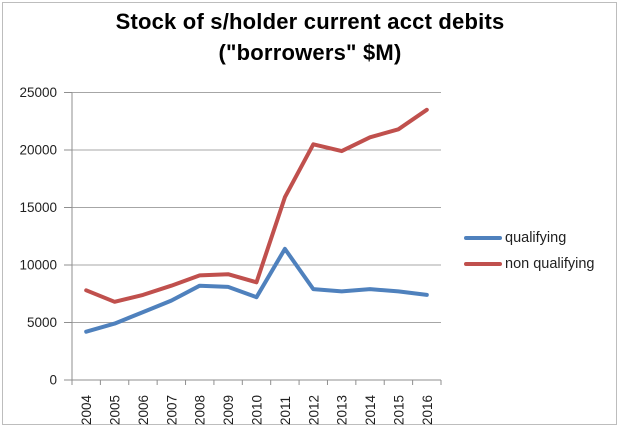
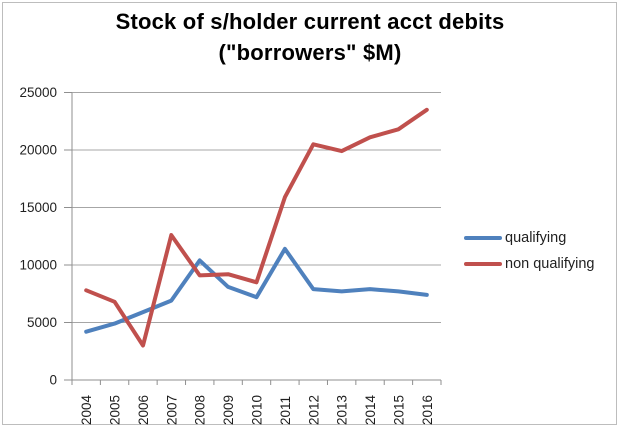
non qualifying/2006: 7400 -> 3000
non qualifying/2007: 8200 -> 12600
qualifying/2008: 8200 -> 10400
